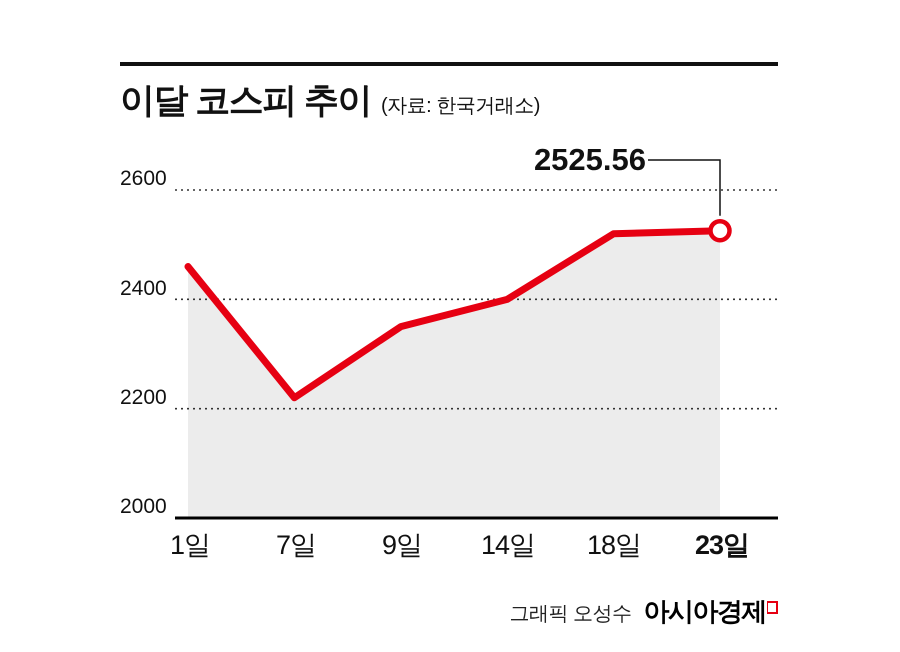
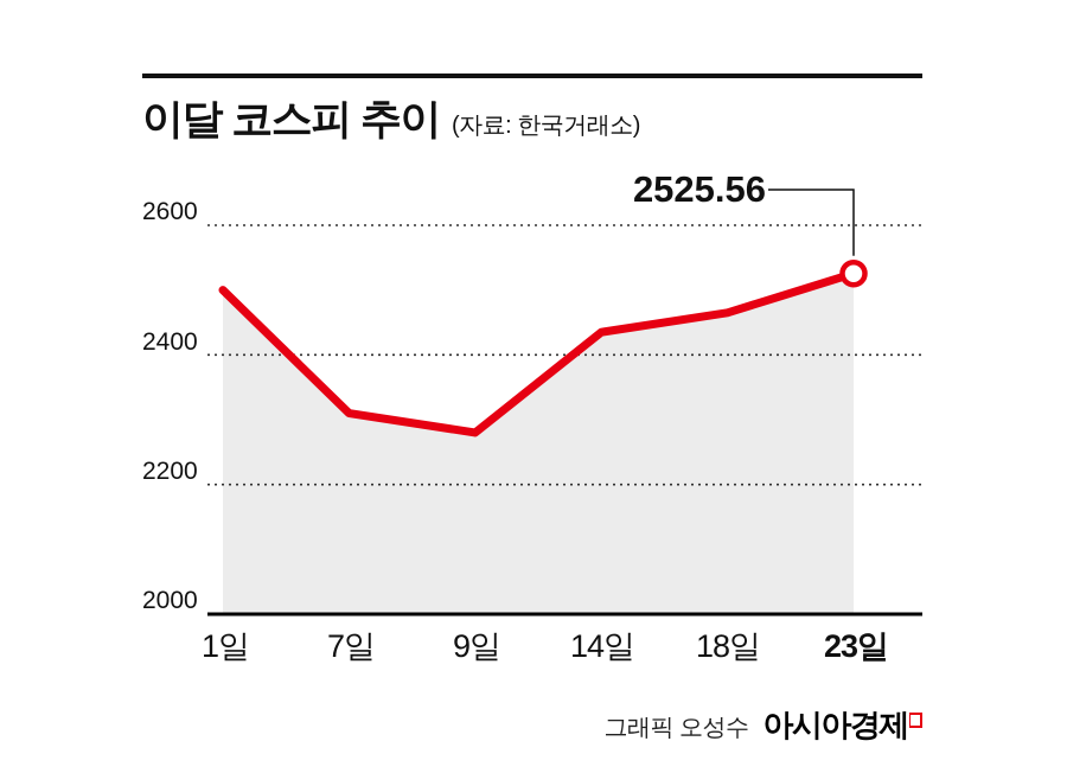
1일: 2460 -> 2500
7일: 2220 -> 2310
9일: 2350 -> 2280
14일: 2400 -> 2440
18일: 2520 -> 2460
